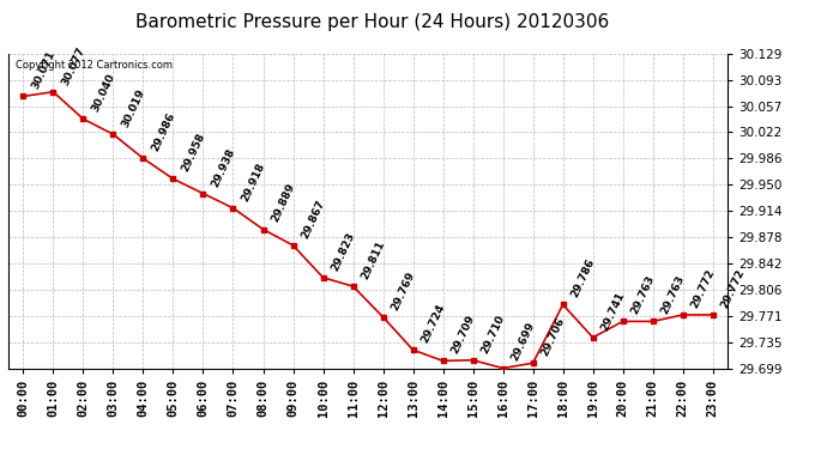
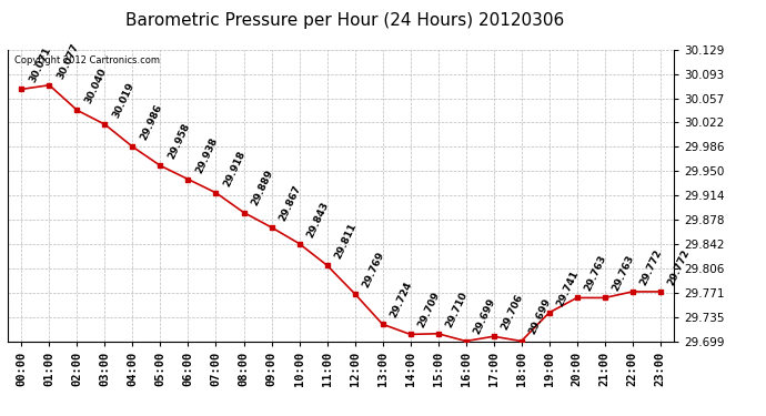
10:00: 29.823 -> 29.843
18:00: 29.786 -> 29.699
